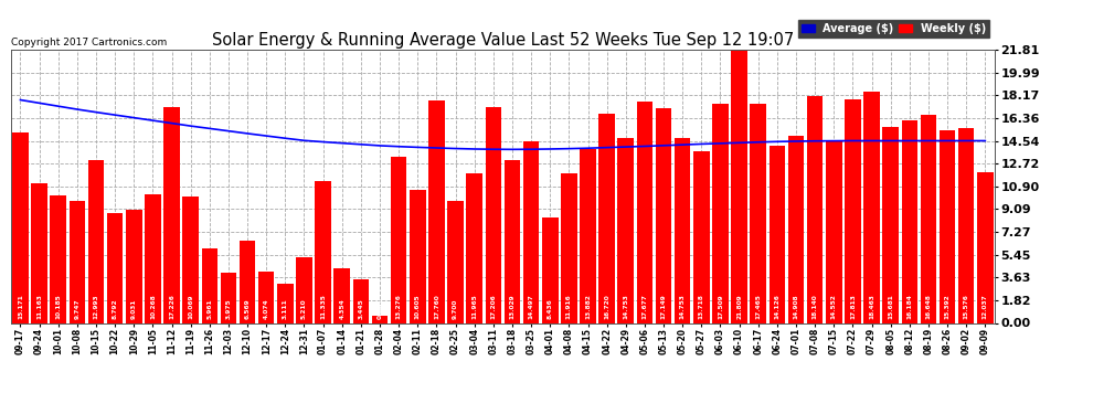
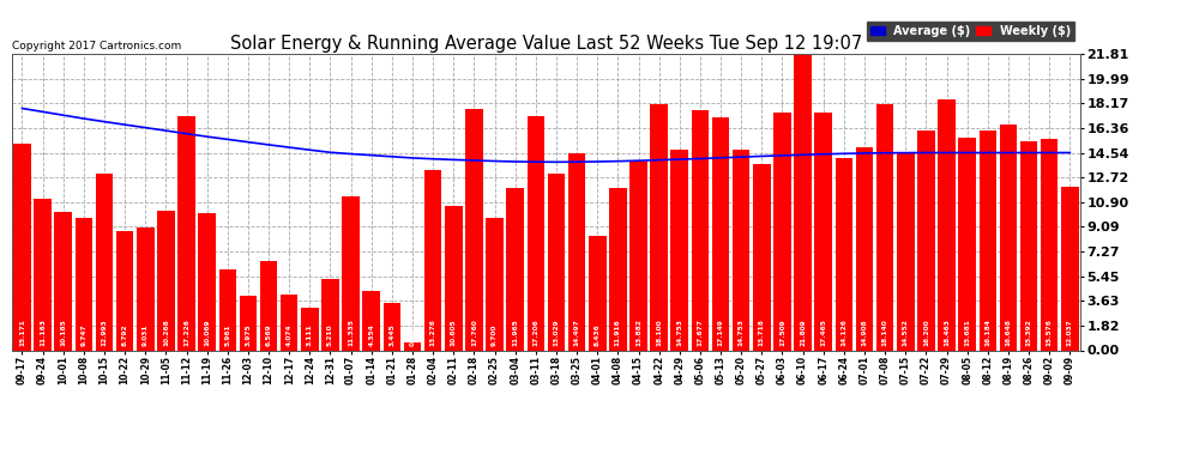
Weekly ($)/04-22: 16.7 -> 18.1
Weekly ($)/07-22: 17.8 -> 16.2
